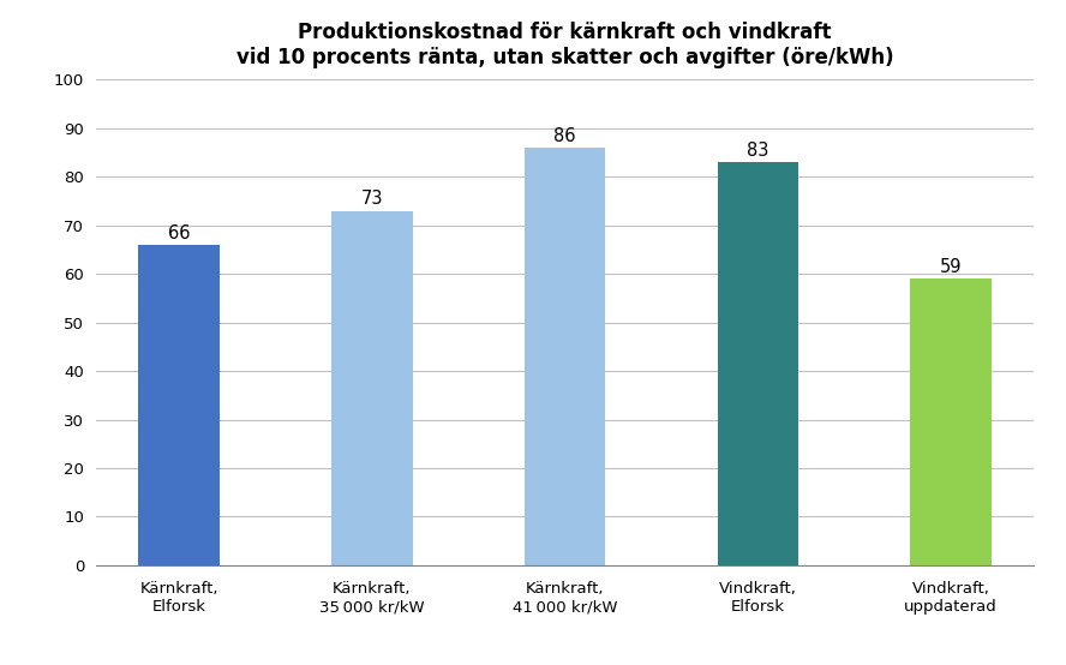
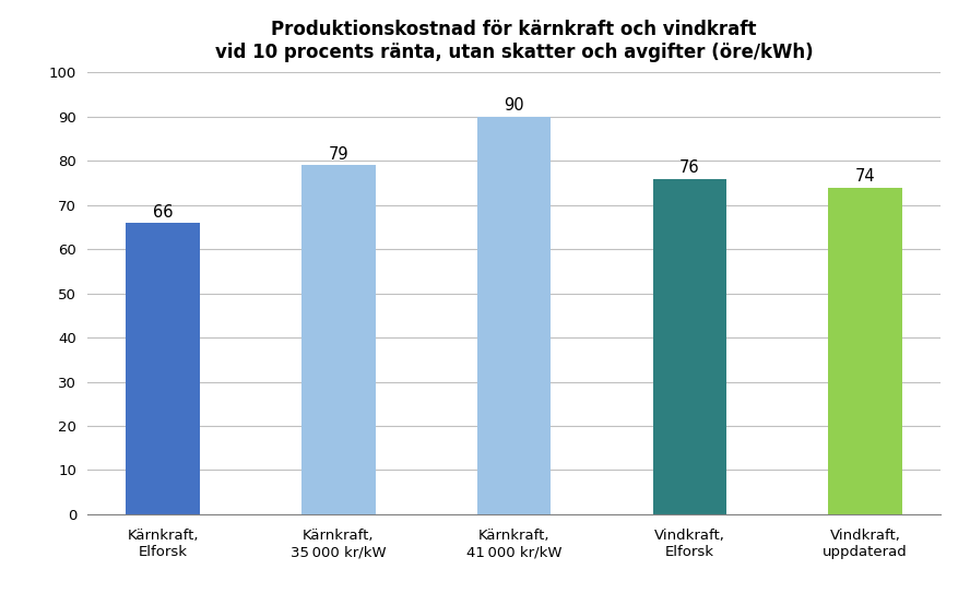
Kärnkraft, 35 000 kr/kW: 73 -> 79
Kärnkraft, 41 000 kr/kW: 86 -> 90
Vindkraft, Elforsk: 83 -> 76
Vindkraft, uppdaterad: 59 -> 74
